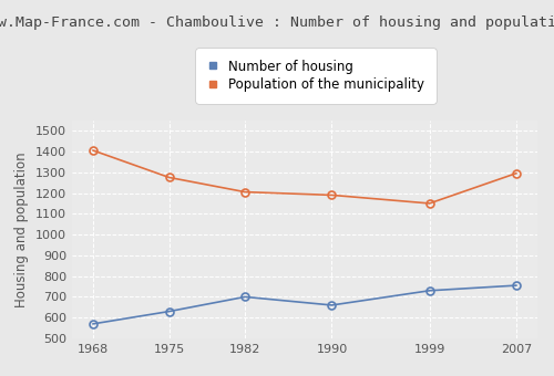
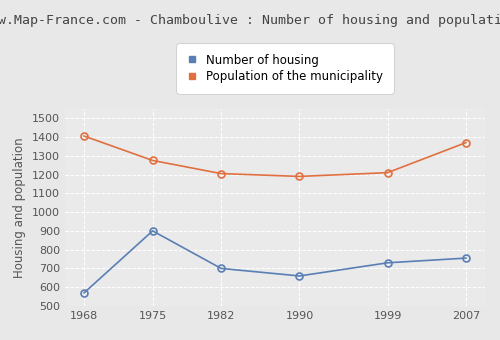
Number of housing/1975: 630 -> 900
Population of the municipality/1999: 1150 -> 1210
Population of the municipality/2007: 1300 -> 1370
